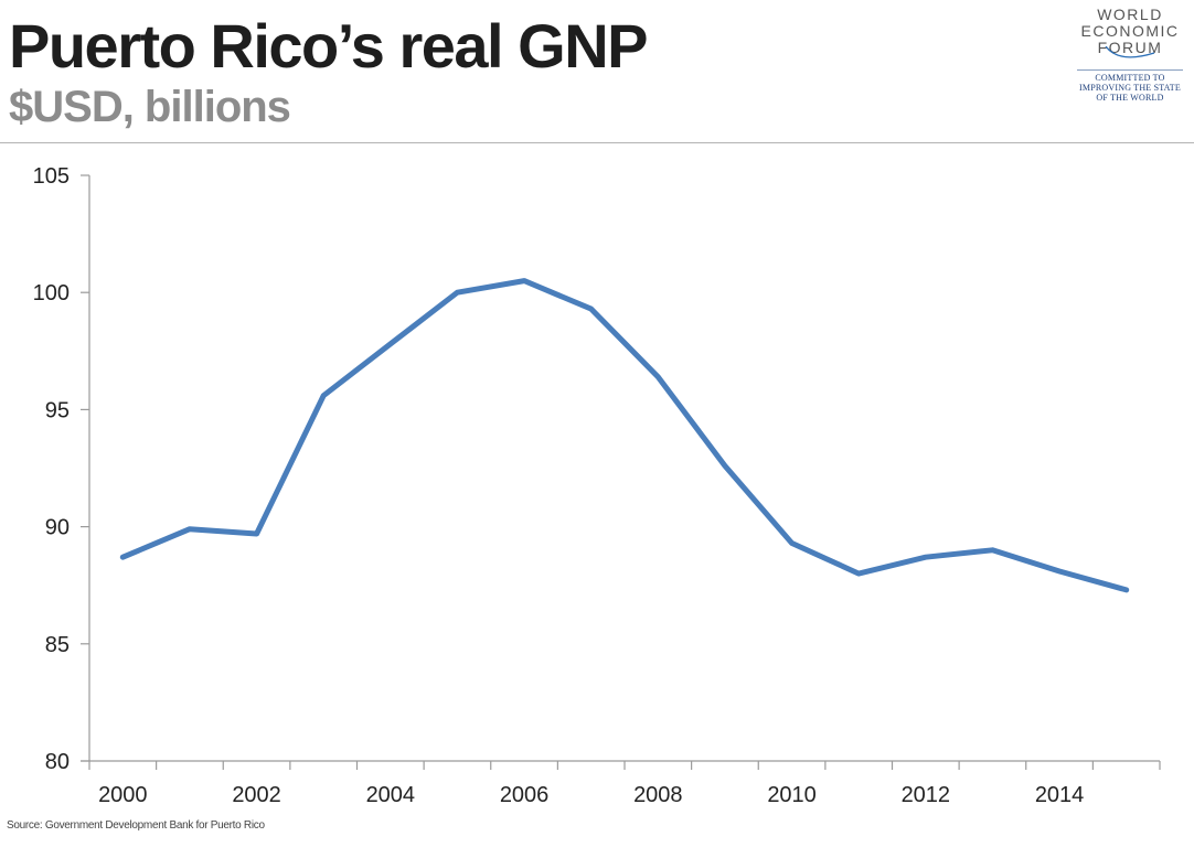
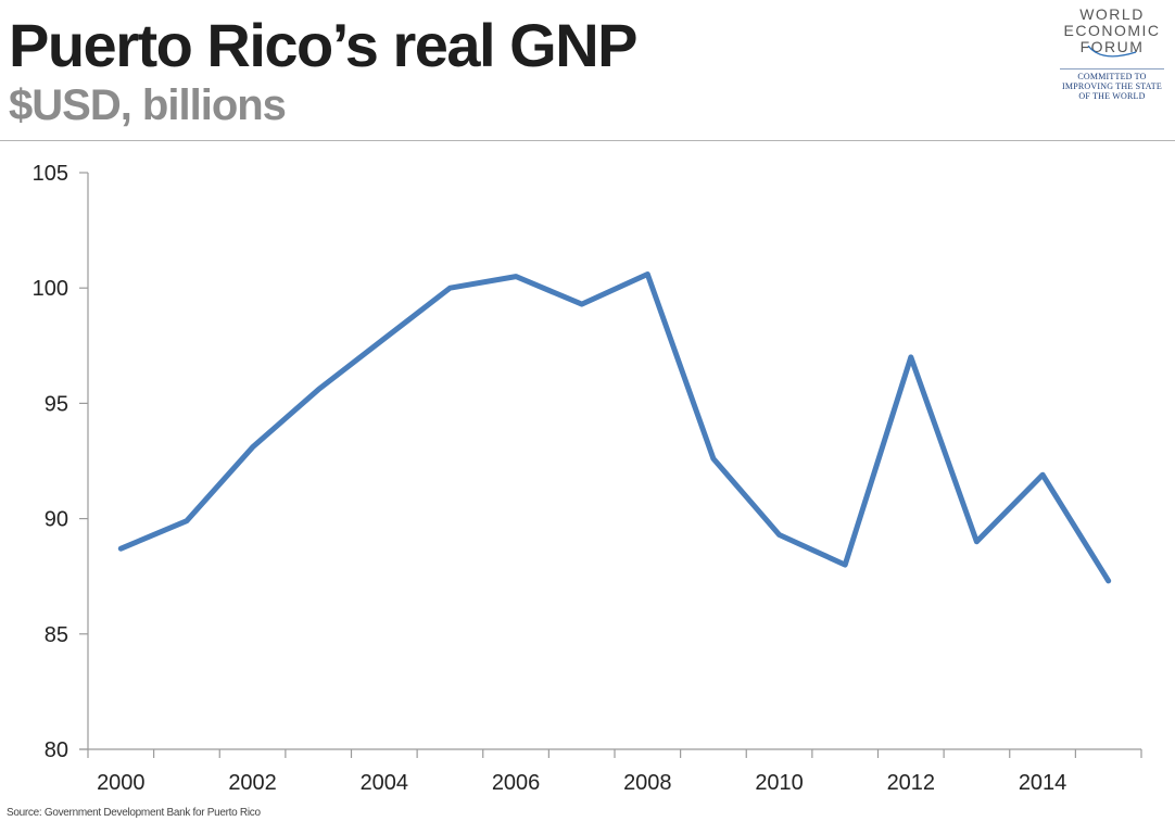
2002: 89.7 -> 93.1
2008: 96.4 -> 100.6
2012: 88.7 -> 97.0
2014: 88.1 -> 91.9
